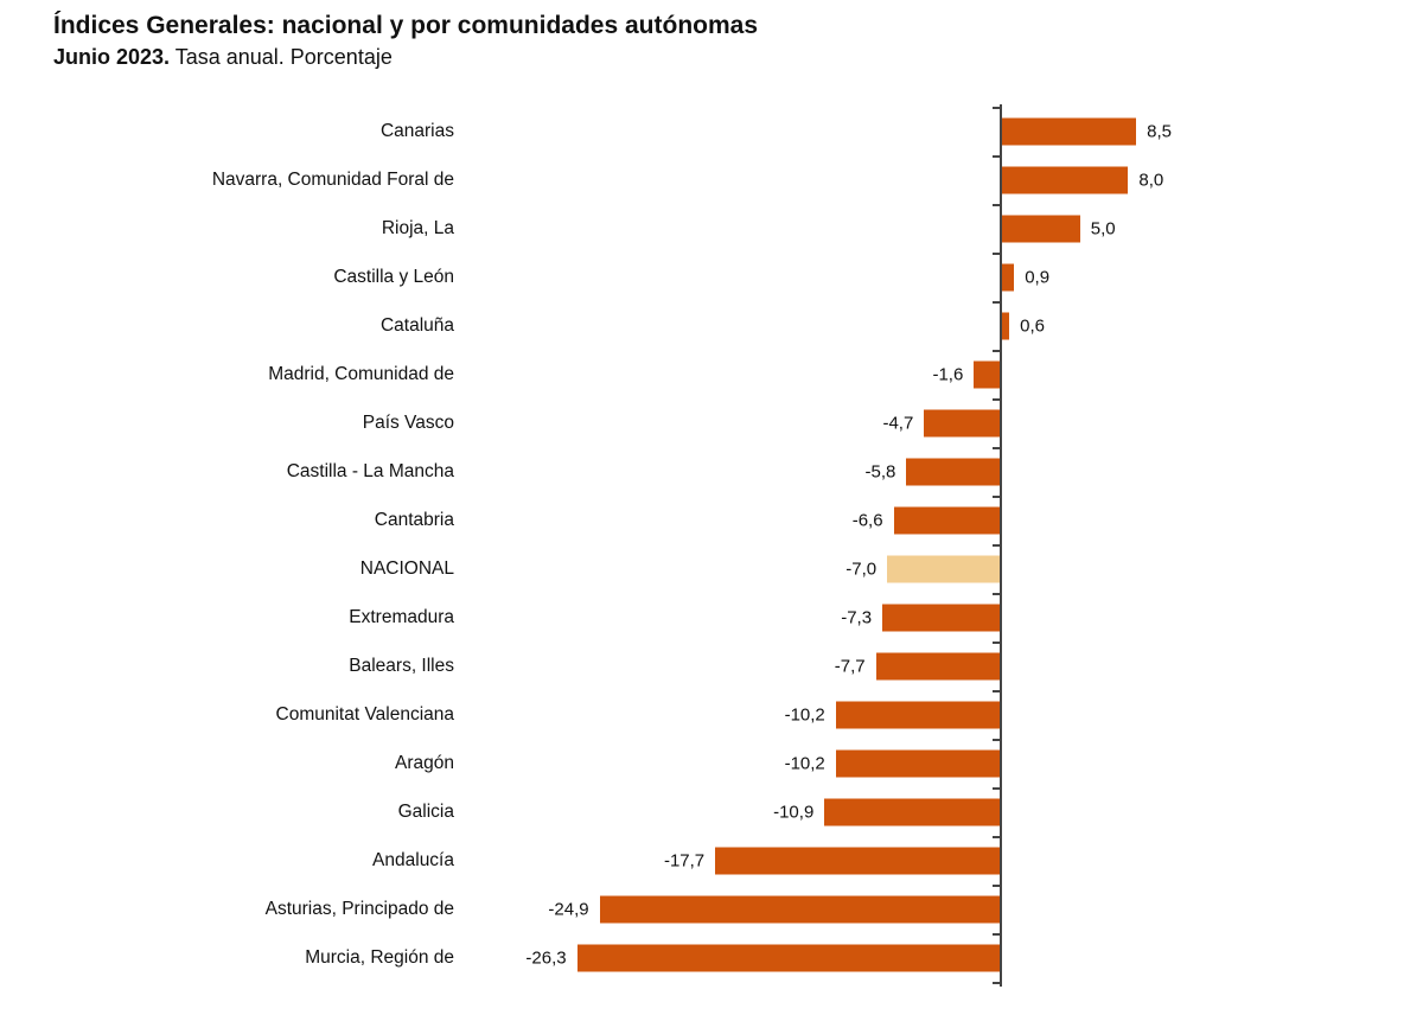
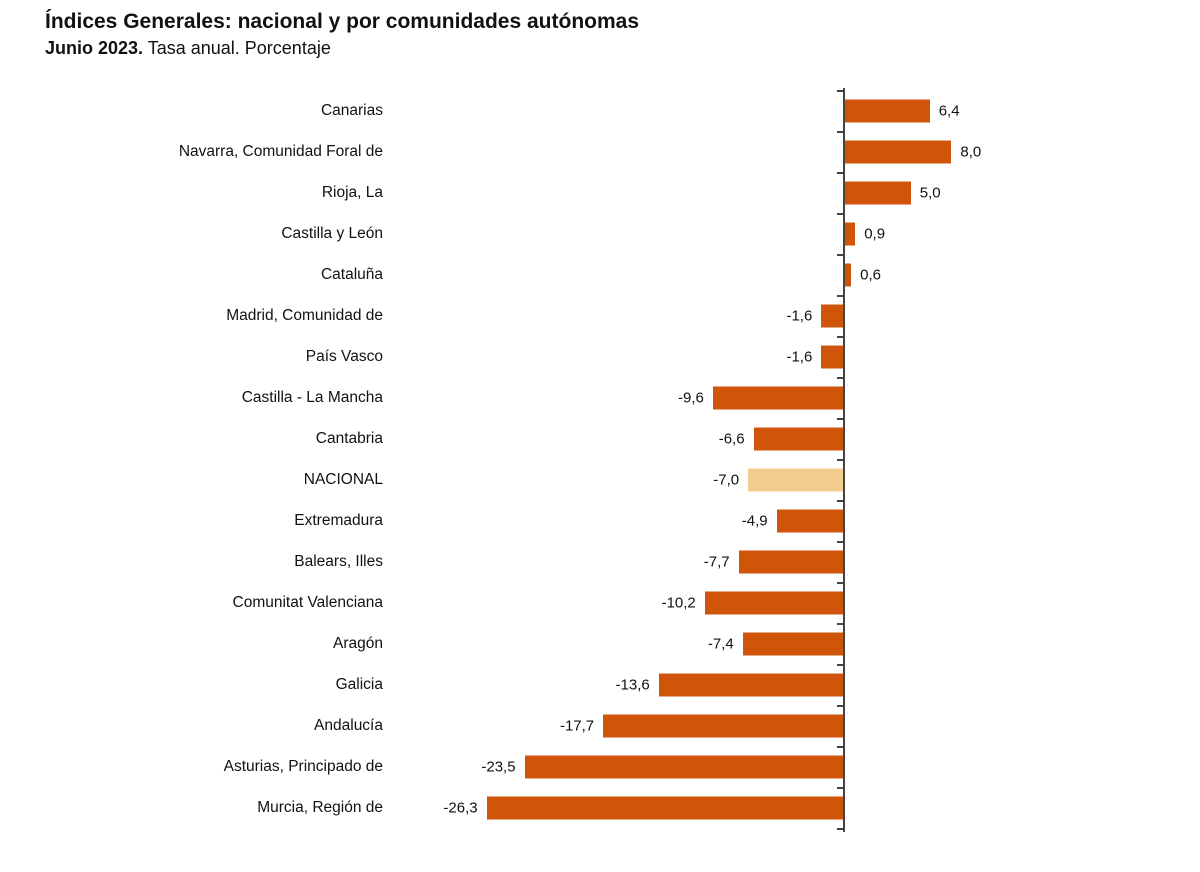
Canarias: 8,5 -> 6,4
País Vasco: -4,7 -> -1,6
Castilla - La Mancha: -5,8 -> -9,6
Extremadura: -7,3 -> -4,9
Aragón: -10,2 -> -7,4
Galicia: -10,9 -> -13,6
Asturias, Principado de: -24,9 -> -23,5
